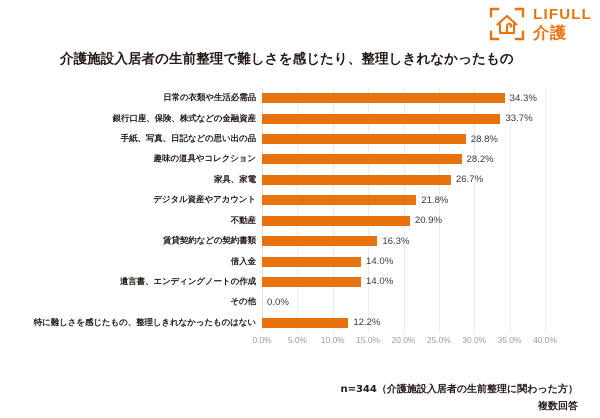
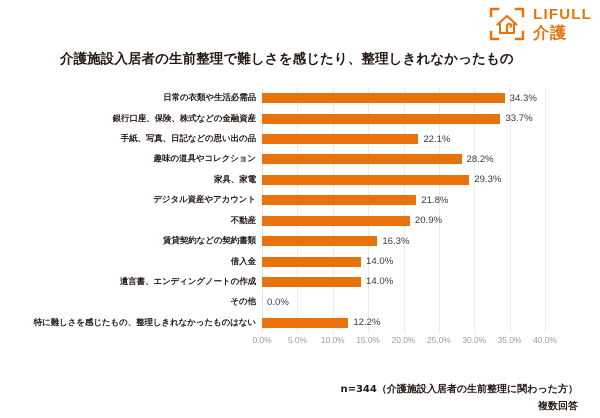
手紙、写真、日記などの思い出の品: 28.8% -> 22.1%
家具、家電: 26.7% -> 29.3%
